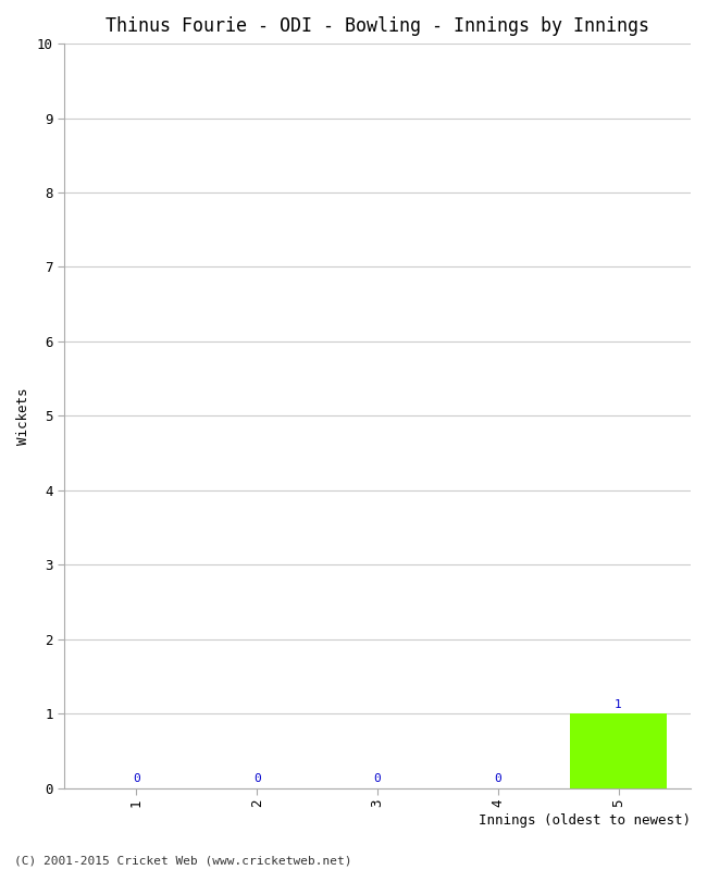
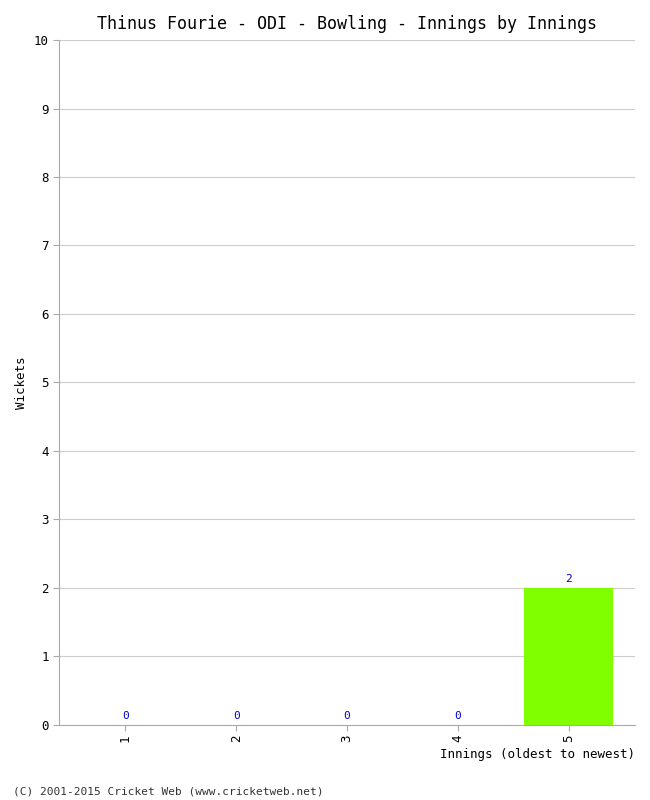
5: 1 -> 2
